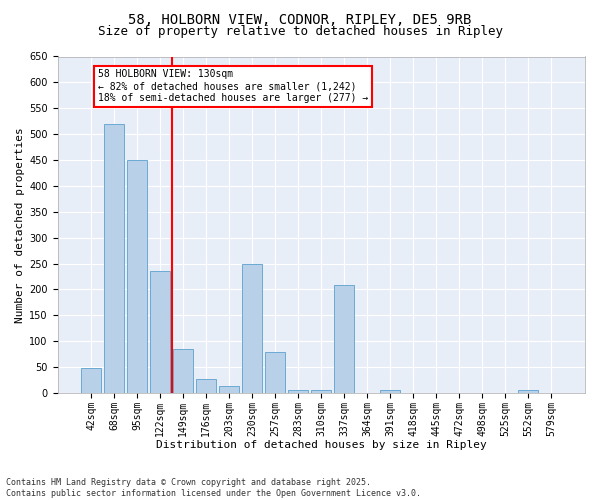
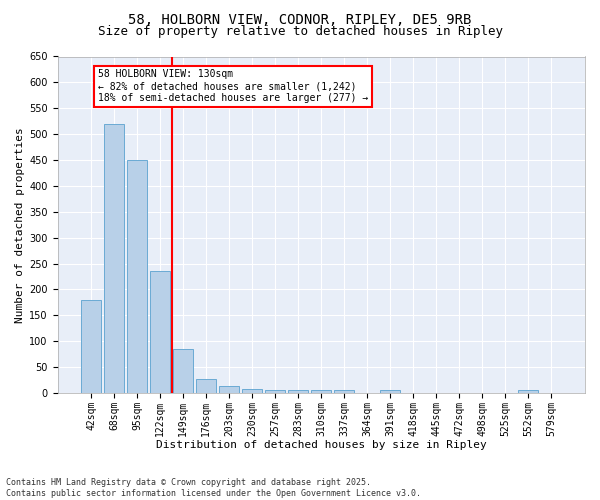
42sqm: 48 -> 180
230sqm: 250 -> 8
257sqm: 80 -> 5
337sqm: 208 -> 5
